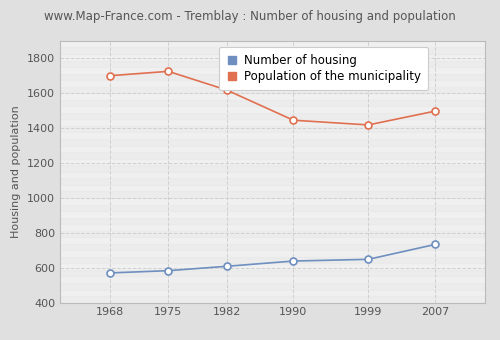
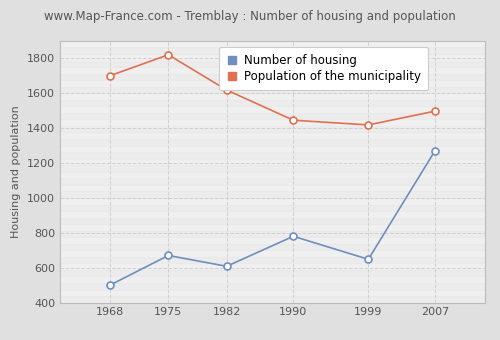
Number of housing/1968: 570 -> 500
Number of housing/1975: 580 -> 670
Population of the municipality/1975: 1720 -> 1820
Number of housing/1990: 640 -> 780
Number of housing/2007: 730 -> 1270
